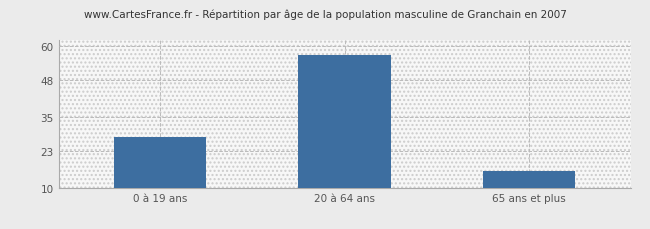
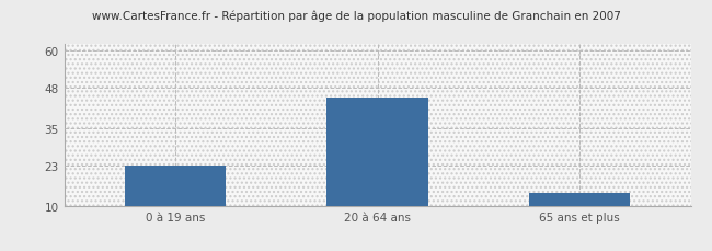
0 à 19 ans: 28 -> 23
20 à 64 ans: 57 -> 45
65 ans et plus: 16 -> 14
